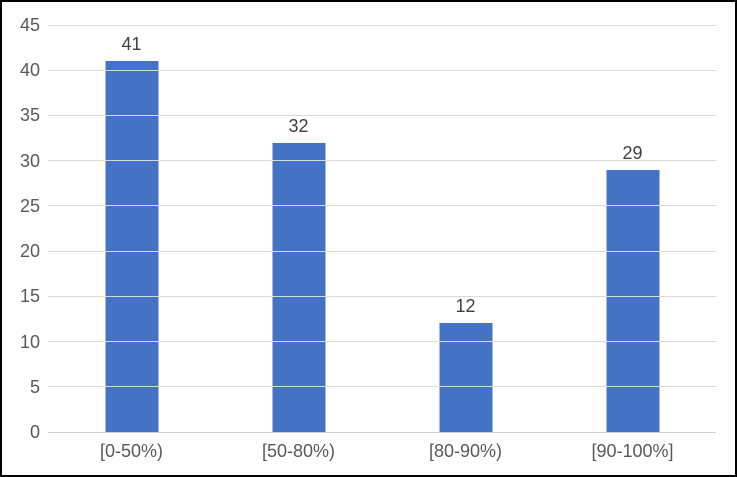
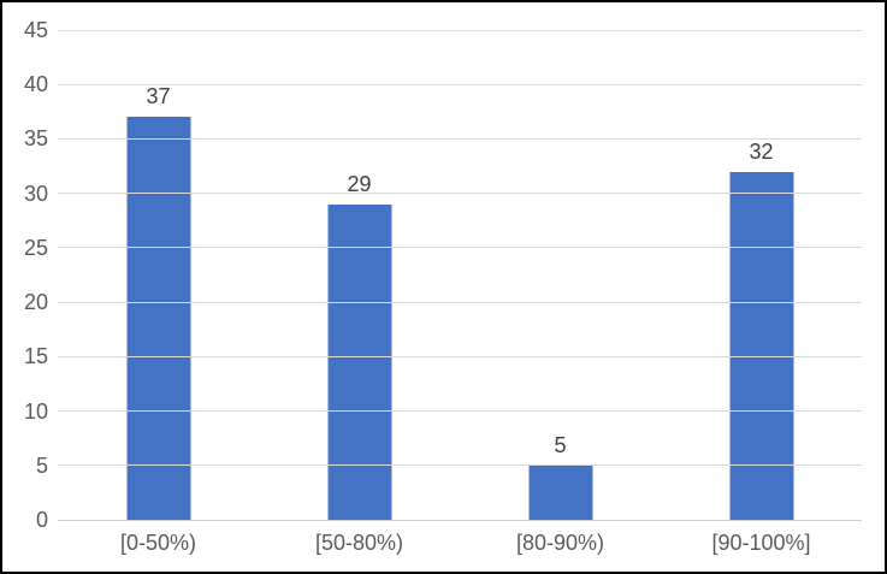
[0-50%): 41 -> 37
[50-80%): 32 -> 29
[80-90%): 12 -> 5
[90-100%]: 29 -> 32
